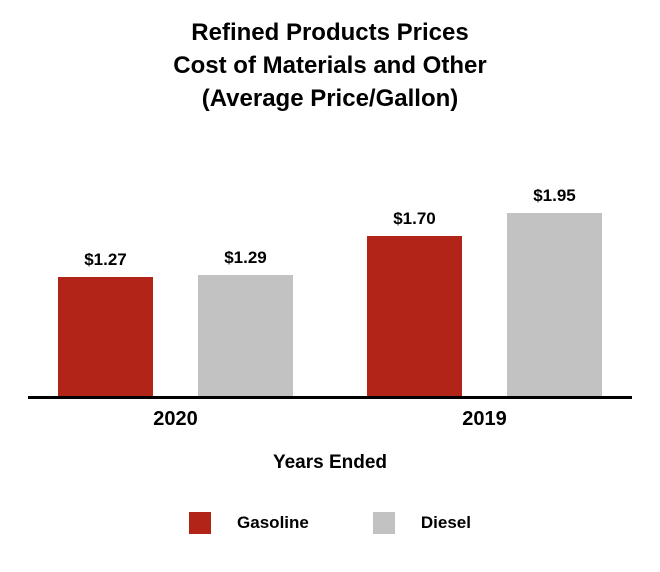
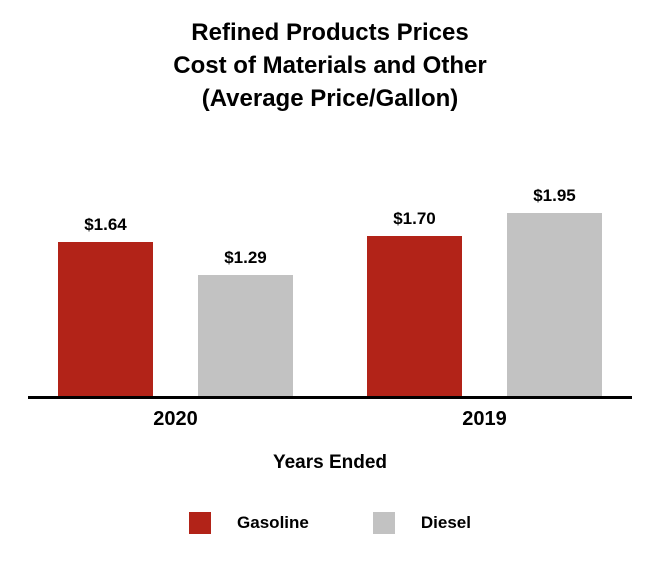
Gasoline/2020: $1.27 -> $1.64
